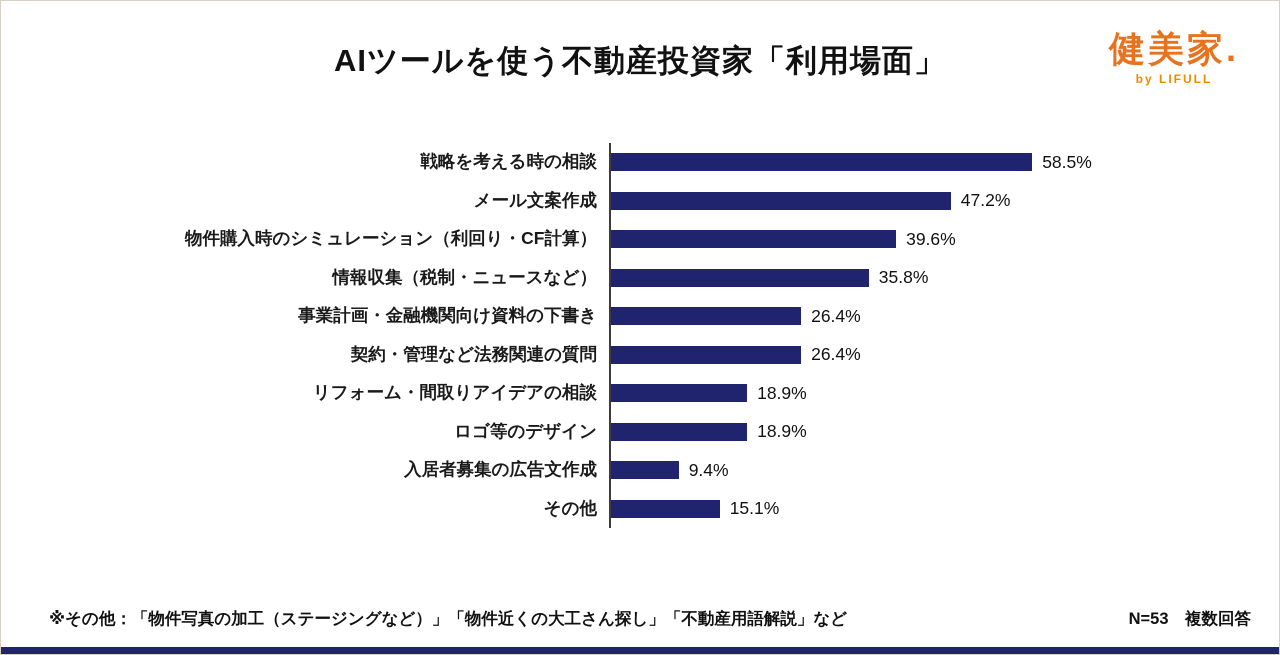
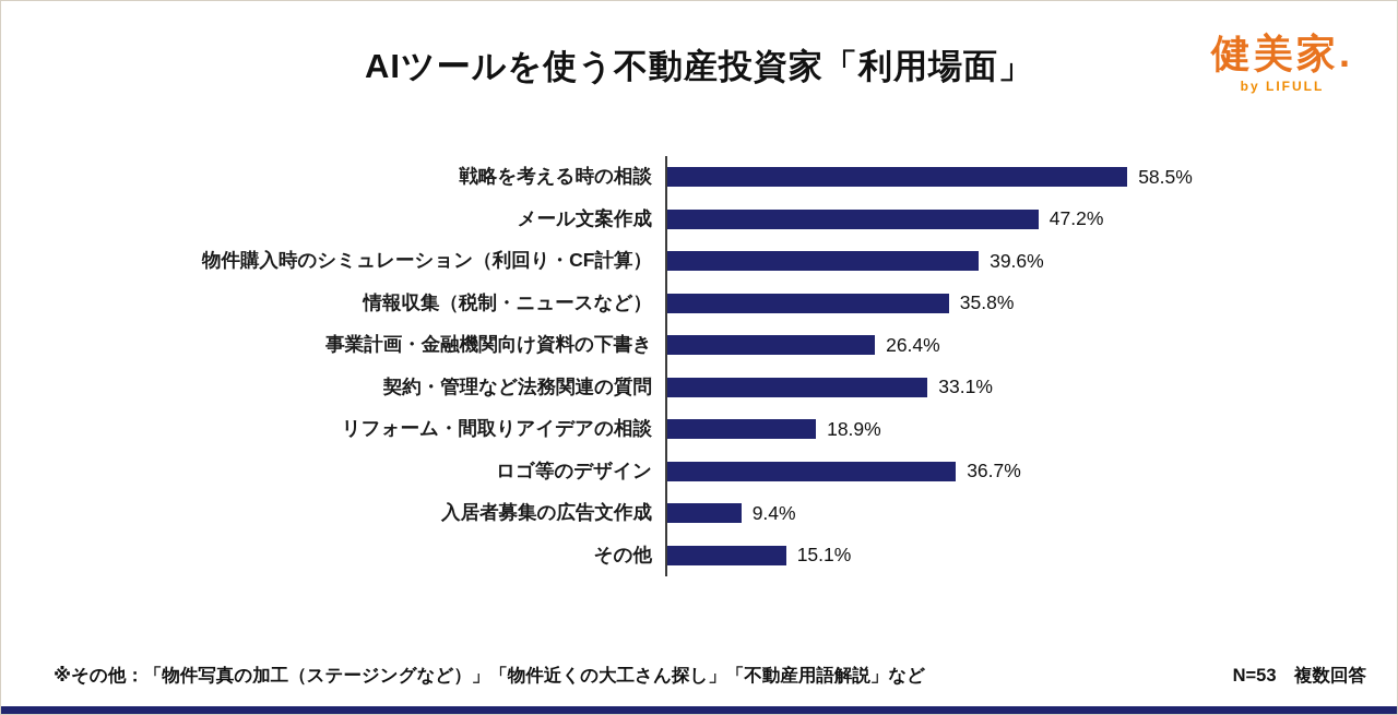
契約・管理など法務関連の質問: 26.4% -> 33.1%
ロゴ等のデザイン: 18.9% -> 36.7%
